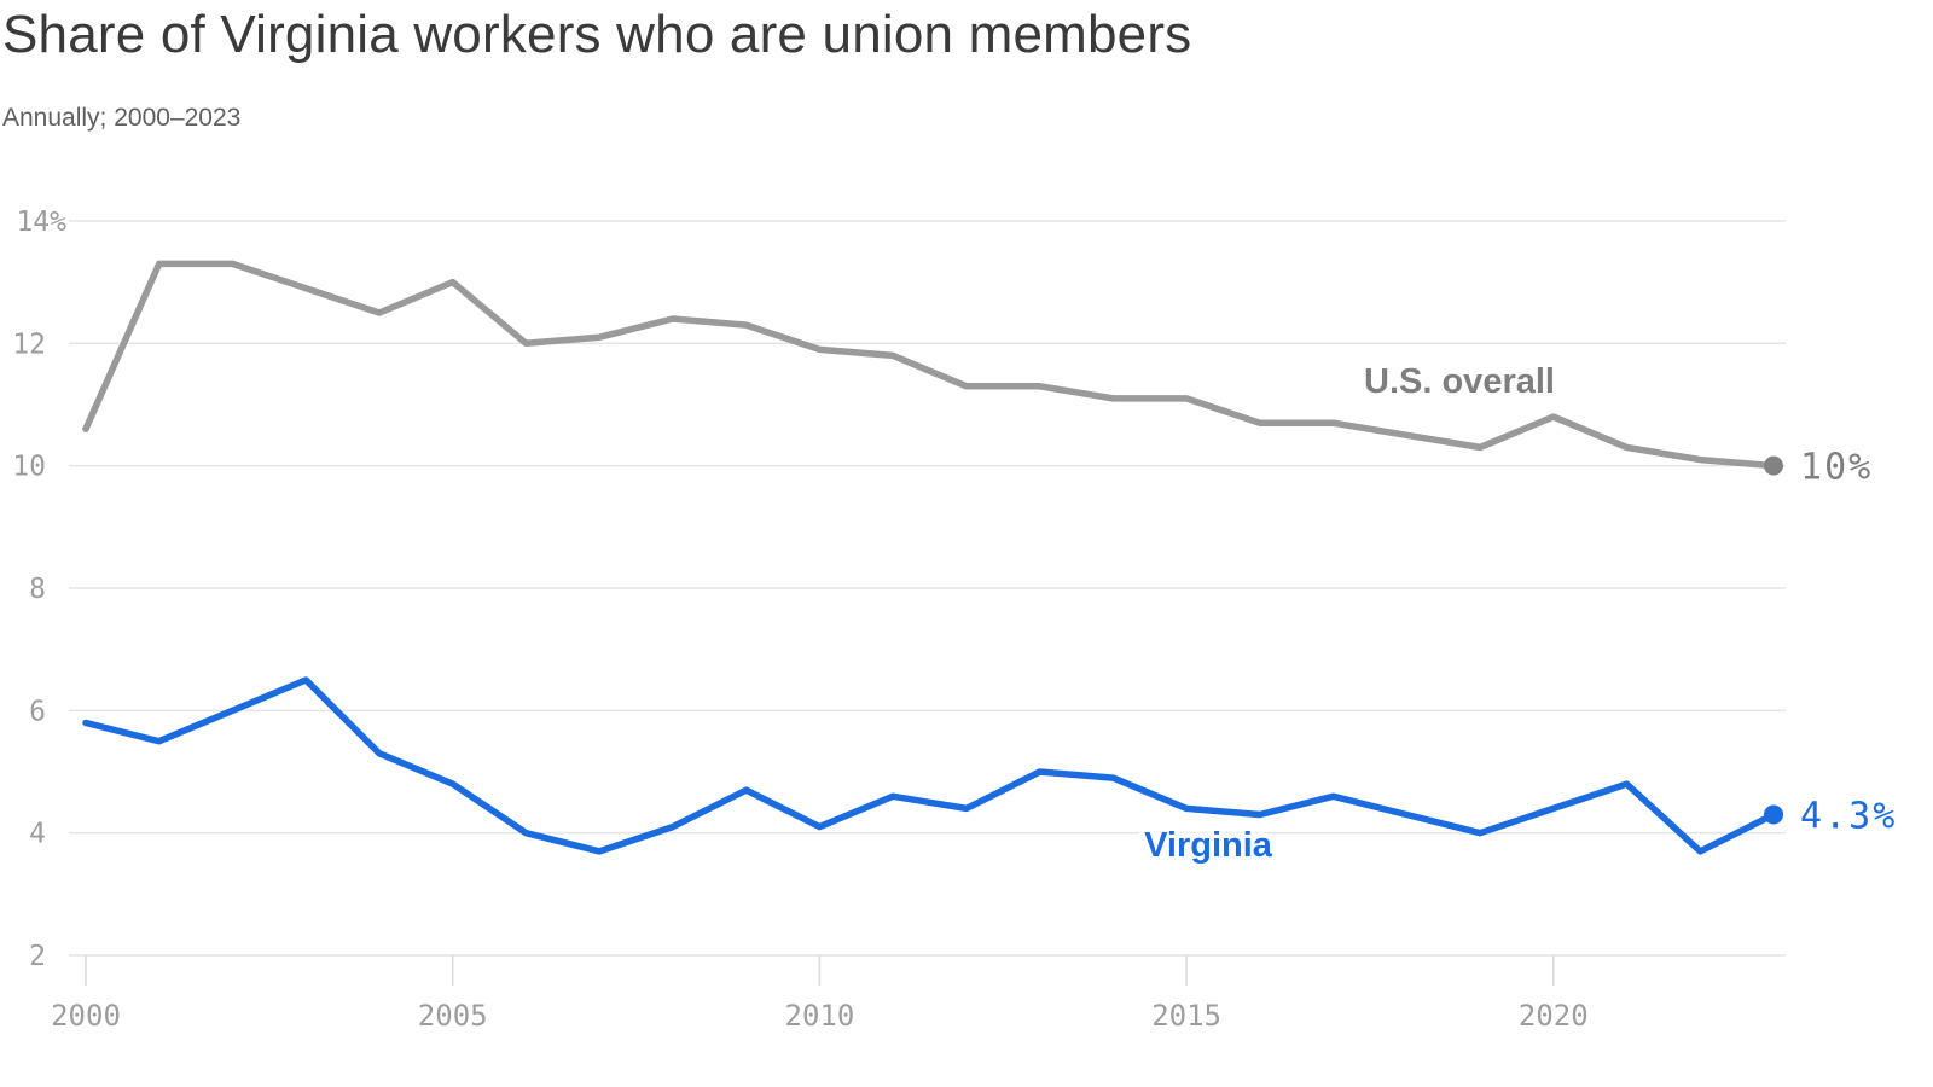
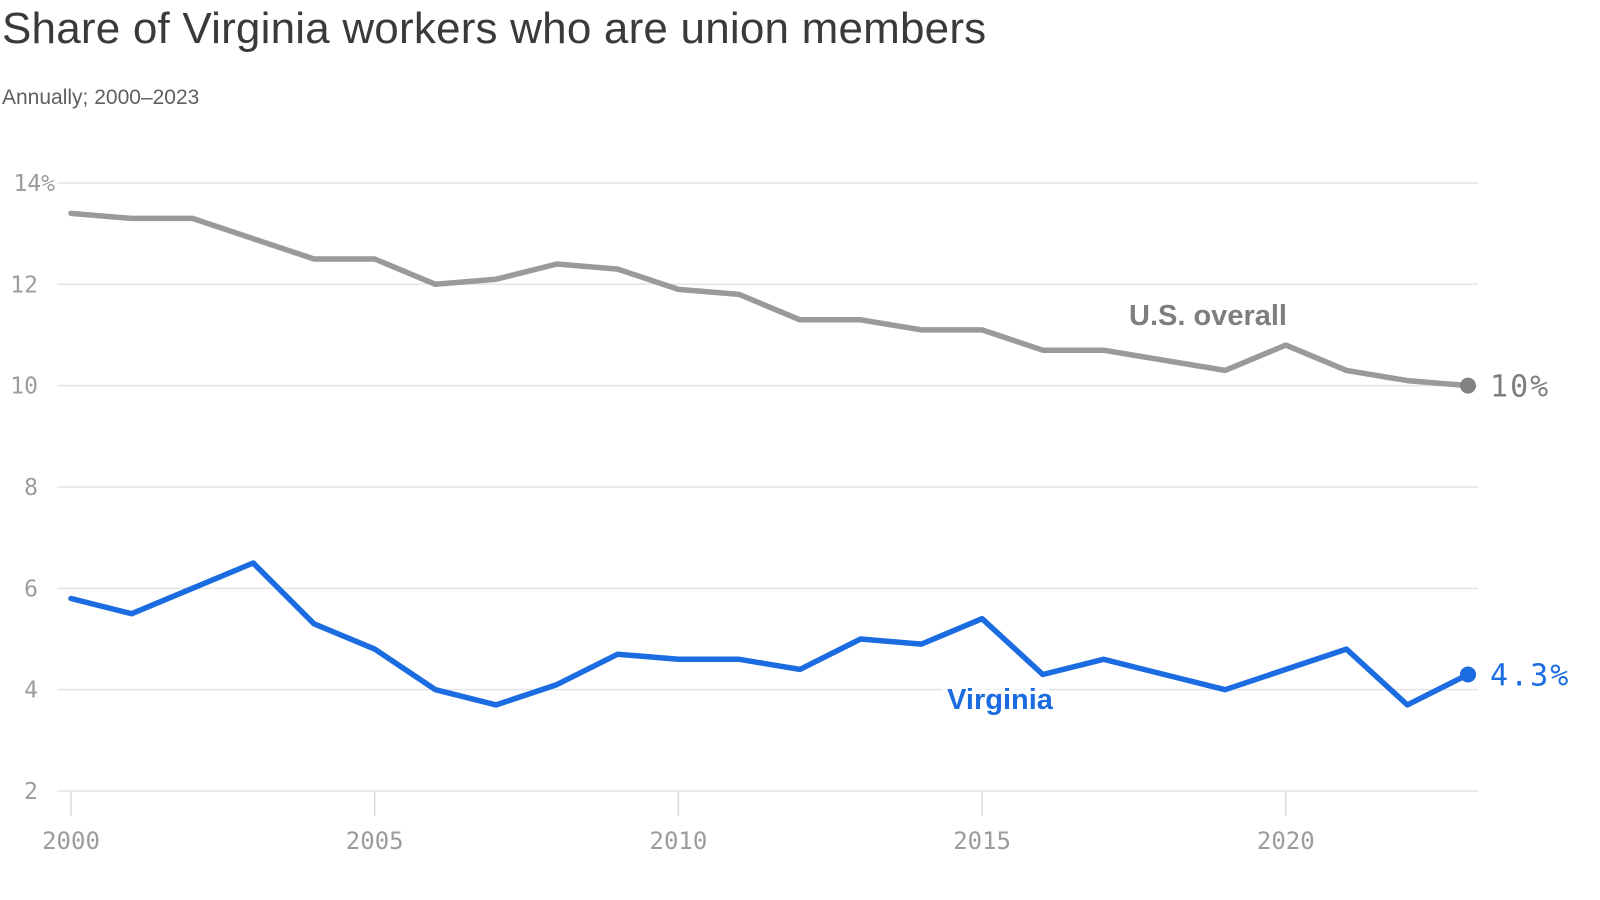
U.S. overall/2000: 10.6 -> 13.4
U.S. overall/2005: 13.0 -> 12.5
Virginia/2010: 4.1 -> 4.6
Virginia/2015: 4.4 -> 5.4
